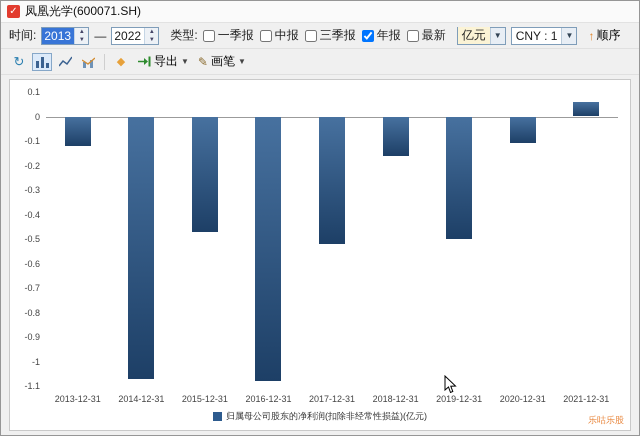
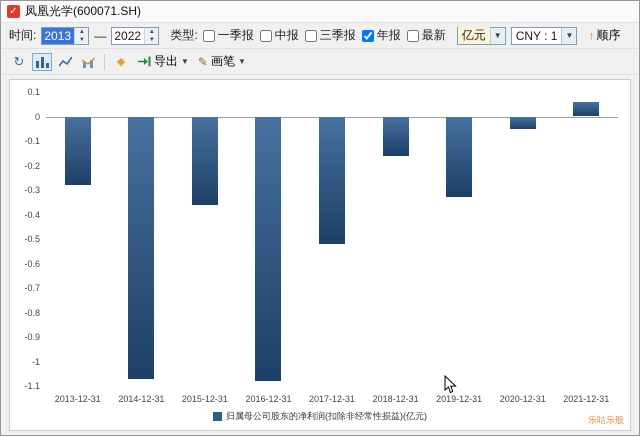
2013-12-31: -0.12 -> -0.28
2015-12-31: -0.47 -> -0.36
2019-12-31: -0.50 -> -0.33
2020-12-31: -0.11 -> -0.05
